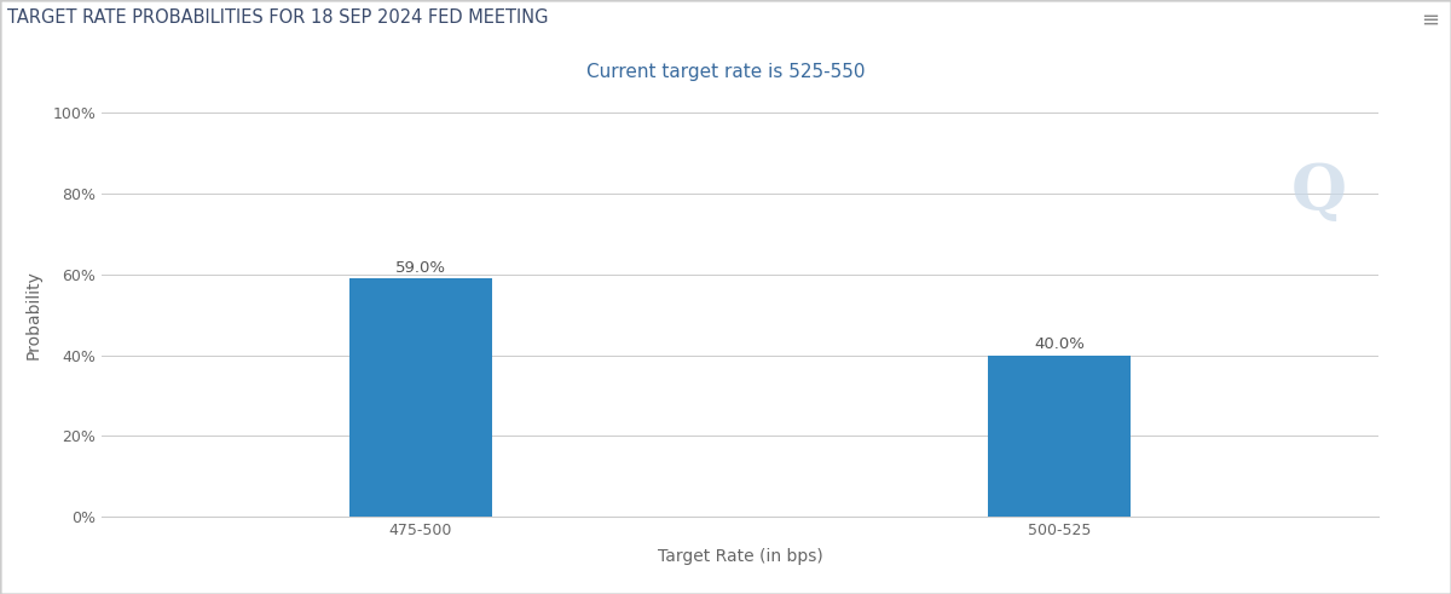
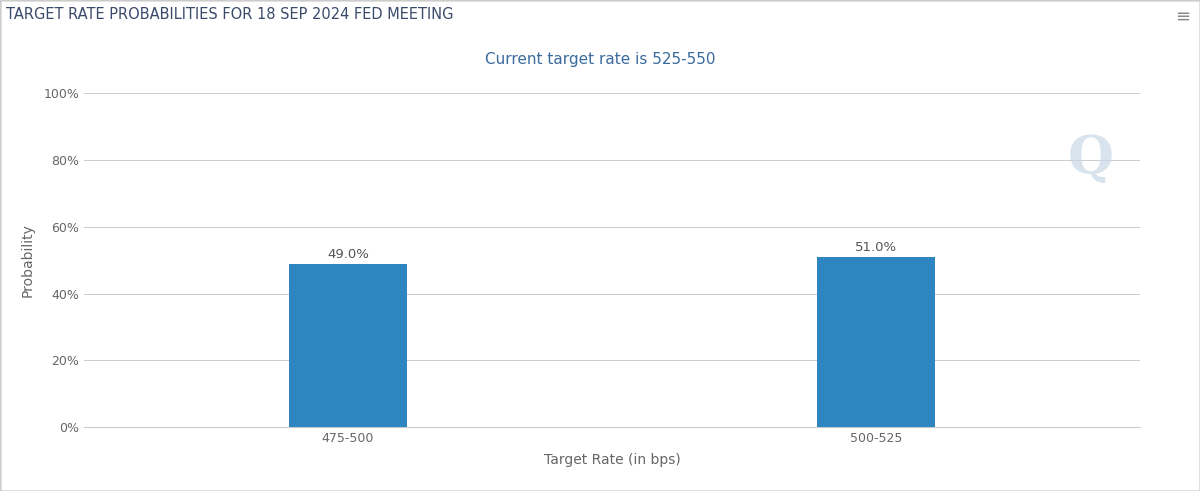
475-500: 59.0% -> 49.0%
500-525: 40.0% -> 51.0%
